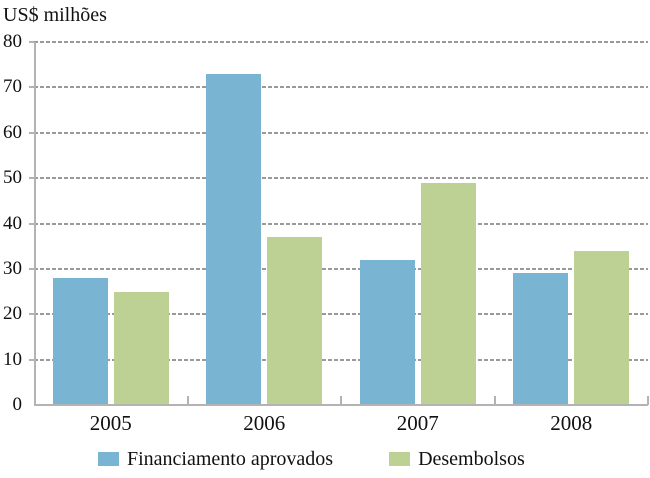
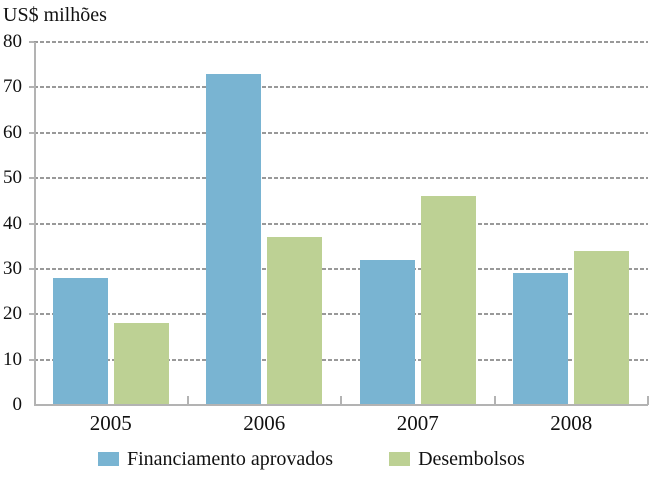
Desembolsos/2005: 25 -> 18
Desembolsos/2007: 49 -> 46
